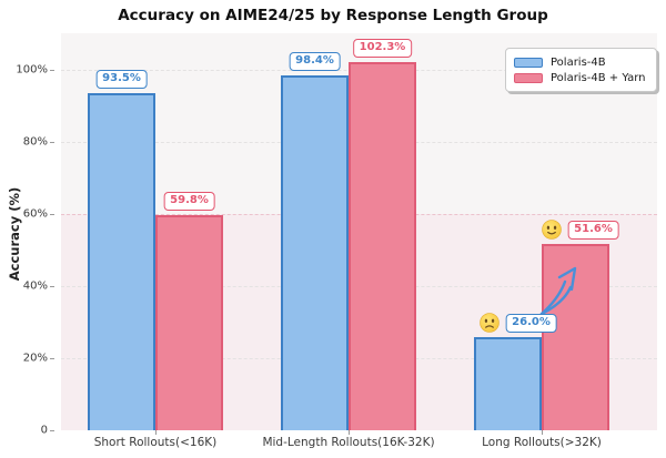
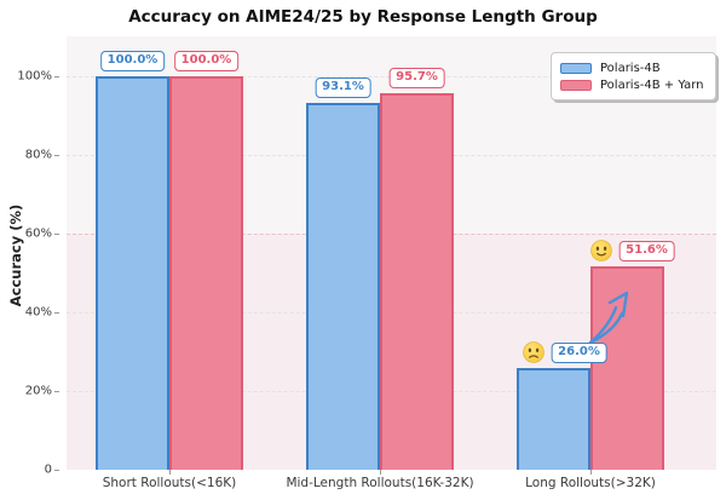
Polaris-4B/Short Rollouts(<16K): 93.5% -> 100.0%
Polaris-4B + Yarn/Short Rollouts(<16K): 59.8% -> 100.0%
Polaris-4B/Mid-Length Rollouts(16K-32K): 98.4% -> 93.1%
Polaris-4B + Yarn/Mid-Length Rollouts(16K-32K): 102.3% -> 95.7%
